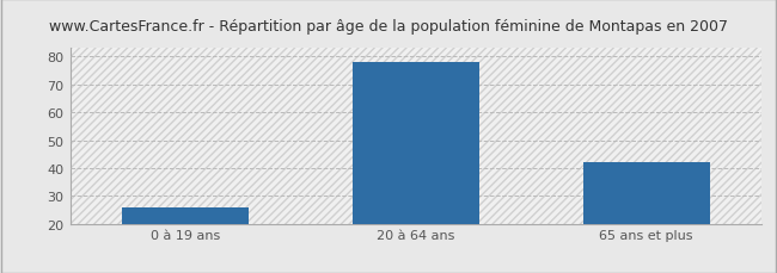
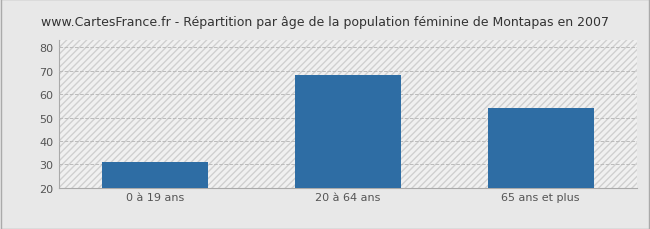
0 à 19 ans: 26 -> 31
20 à 64 ans: 78 -> 68
65 ans et plus: 42 -> 54
